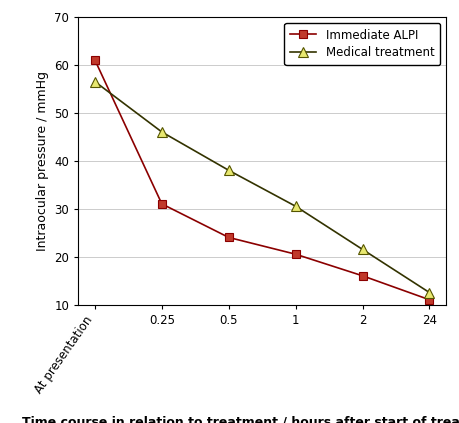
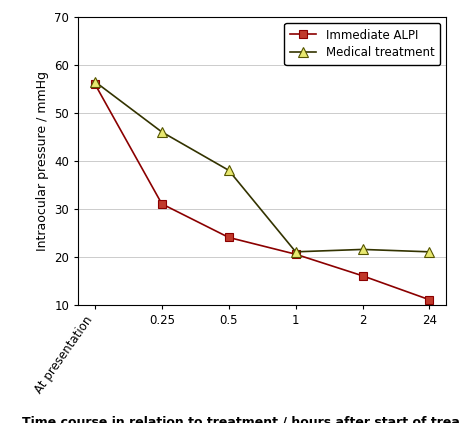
Immediate ALPI/At presentation: 61.0 -> 56.0
Medical treatment/1: 30.5 -> 21.0
Medical treatment/24: 12.5 -> 21.0
